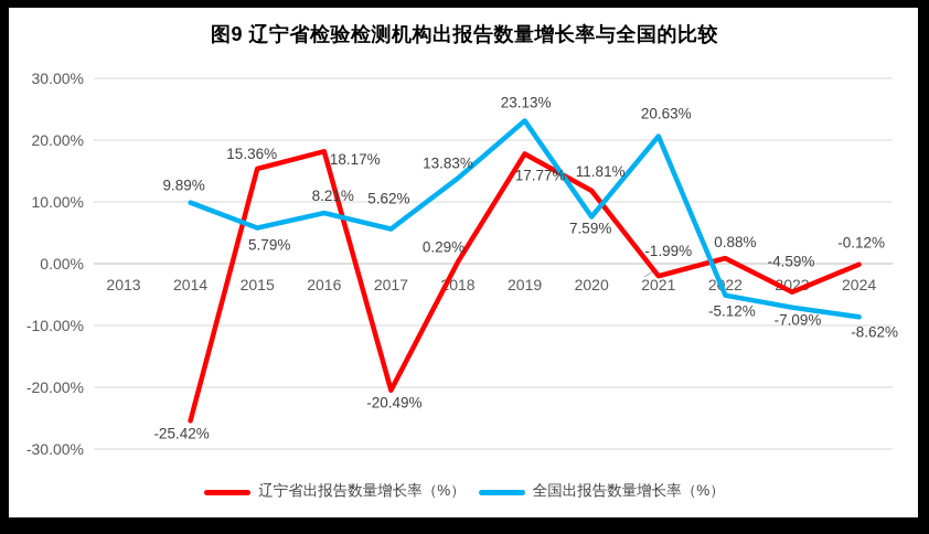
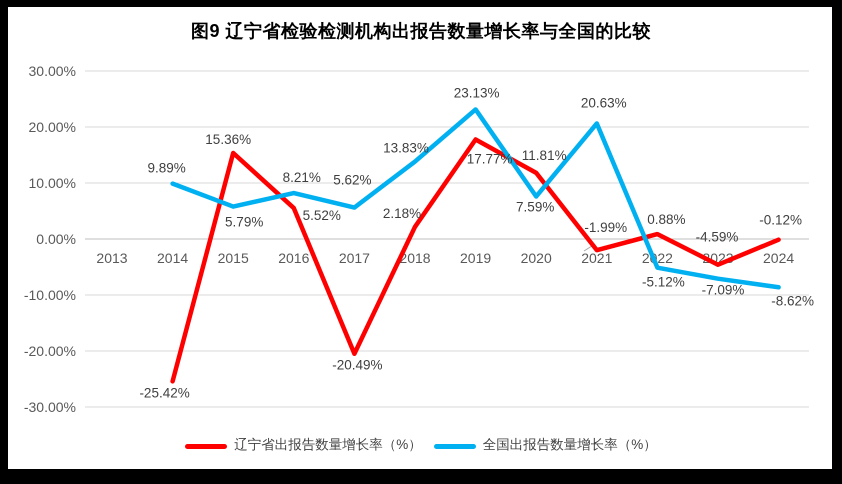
辽宁省出报告数量增长率（%）/2016: 18.17% -> 5.52%
辽宁省出报告数量增长率（%）/2018: 0.29% -> 2.18%
